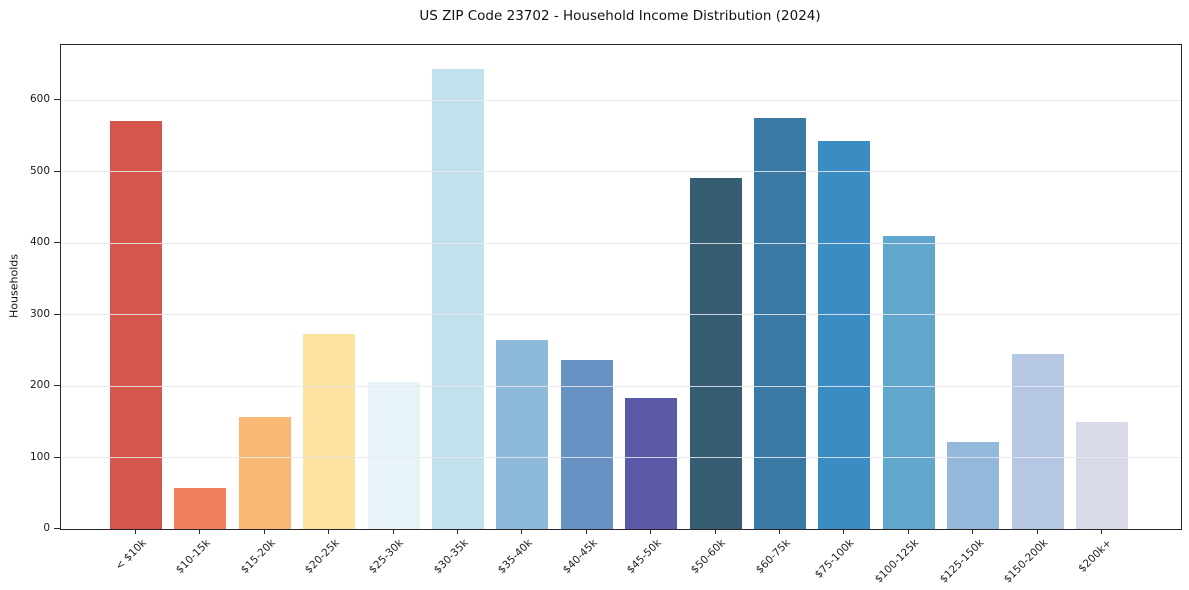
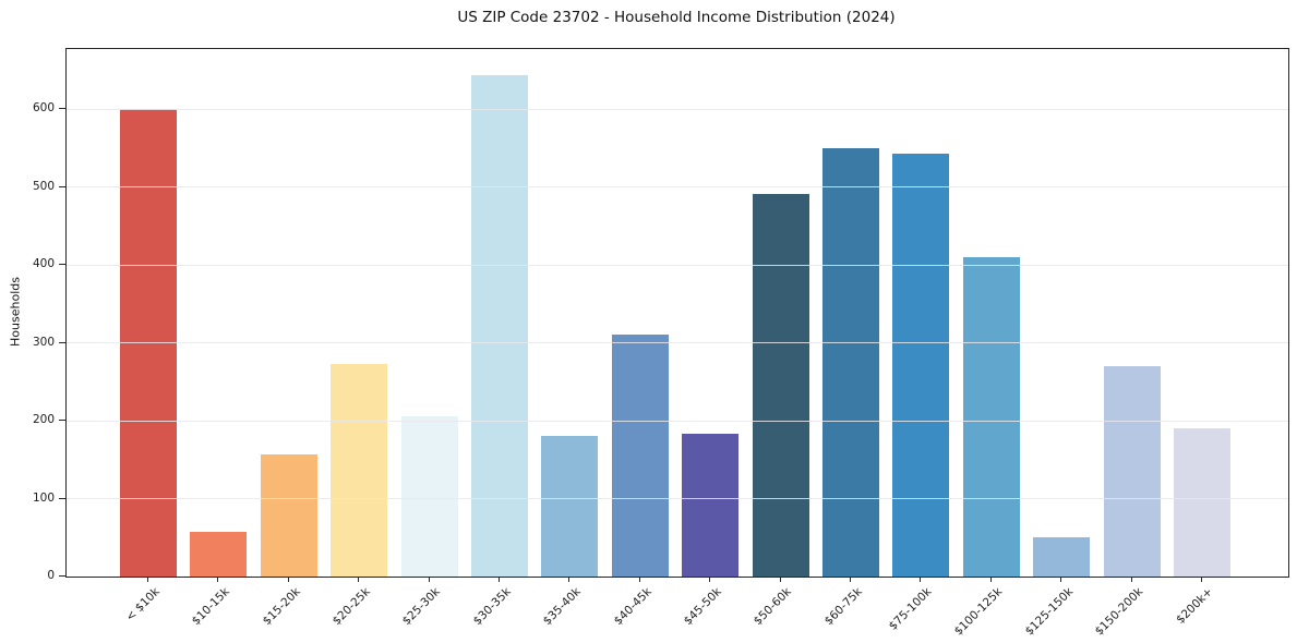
< $10k: 570 -> 600
$35-40k: 260 -> 180
$40-45k: 240 -> 310
$60-75k: 580 -> 550
$125-150k: 120 -> 50
$150-200k: 240 -> 270
$200k+: 150 -> 190
